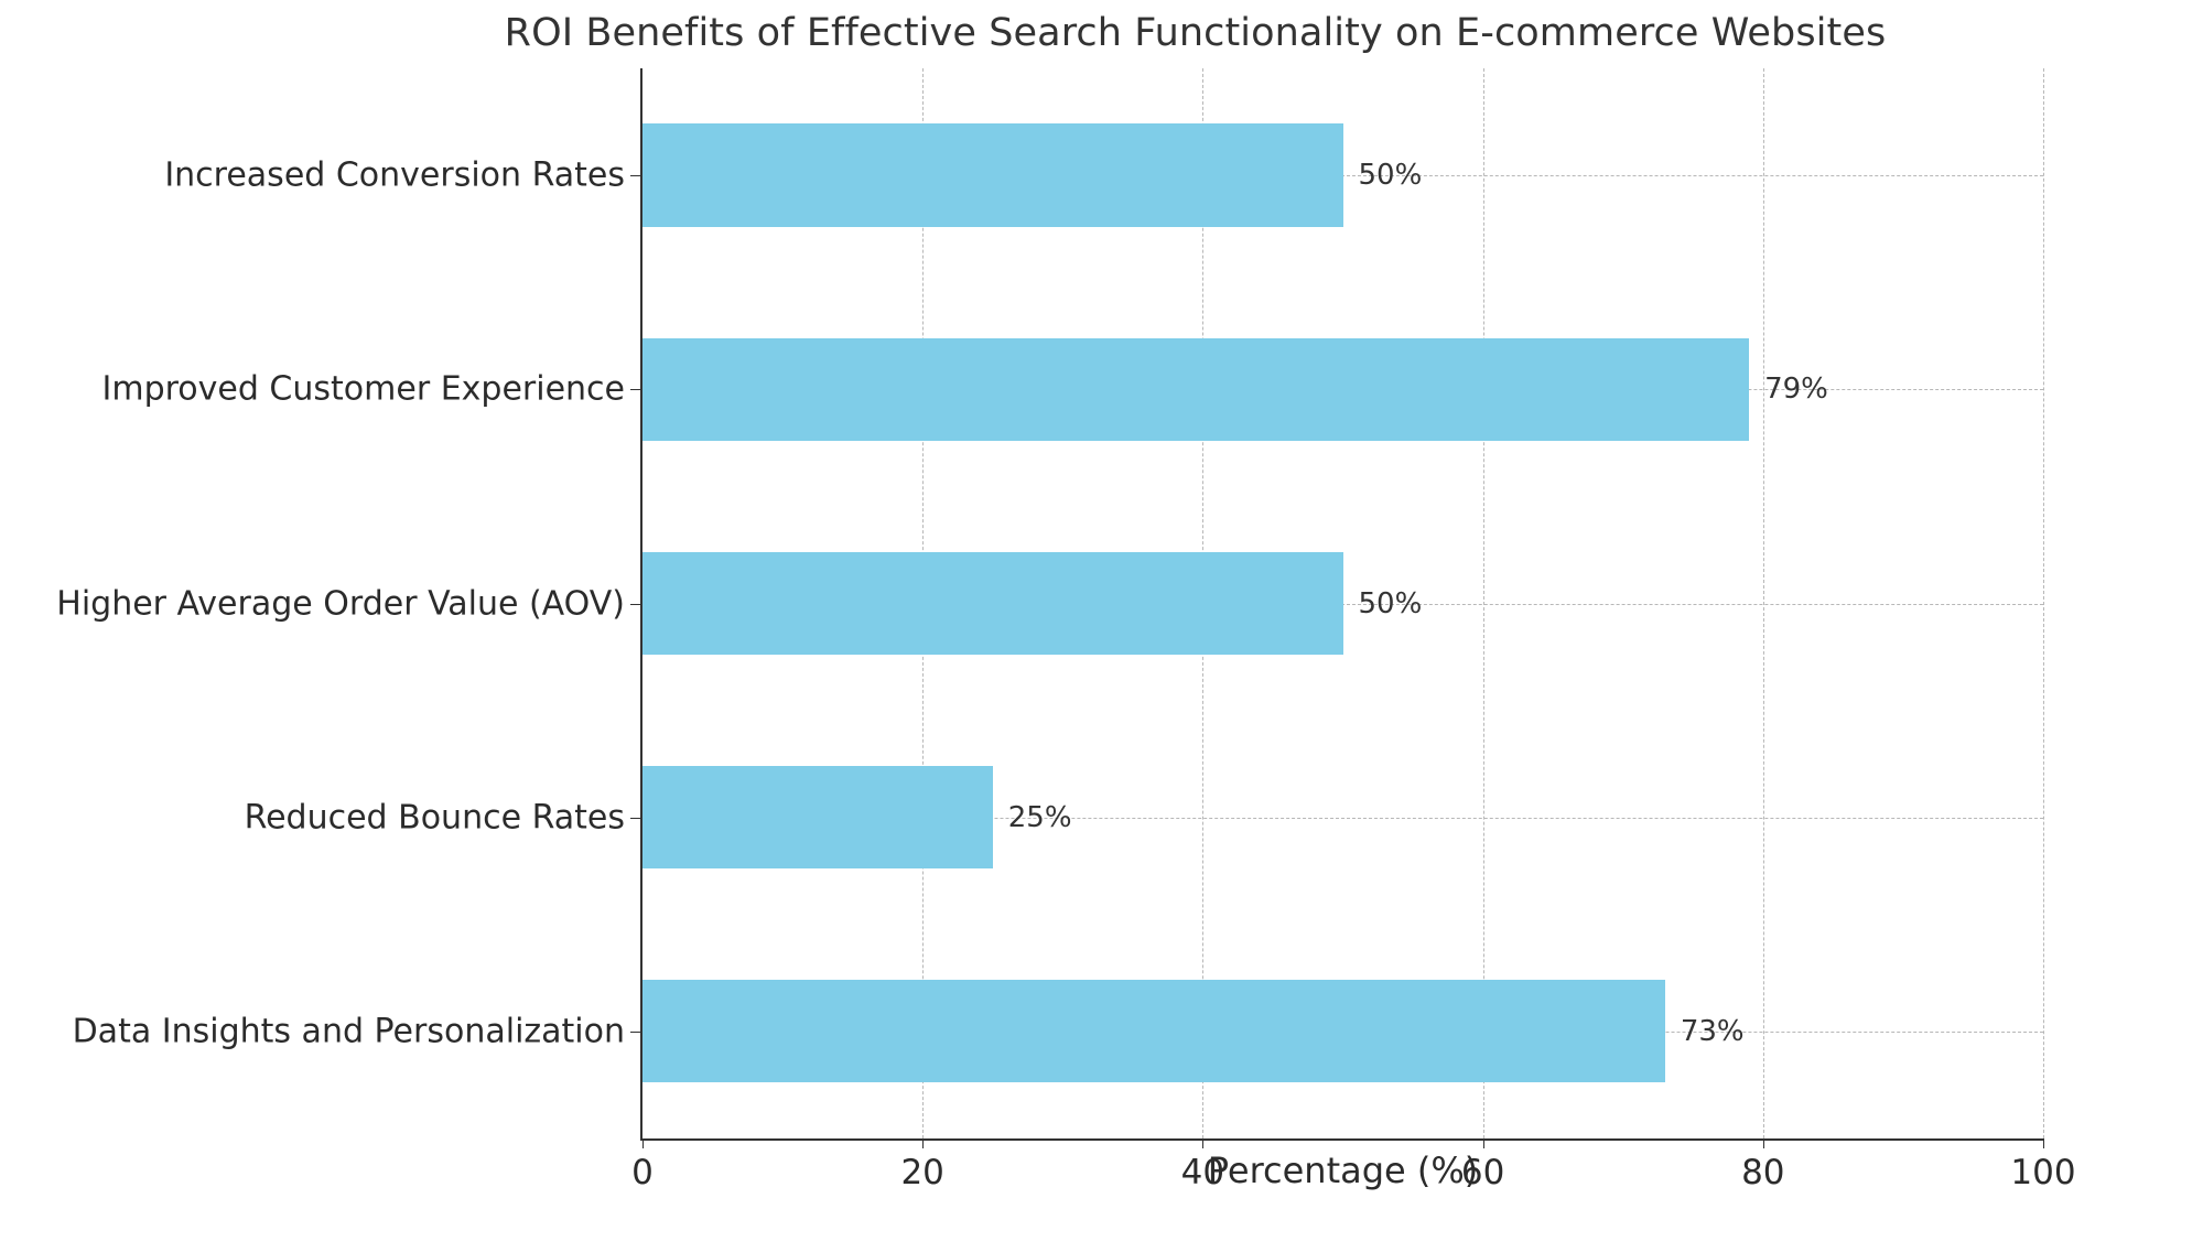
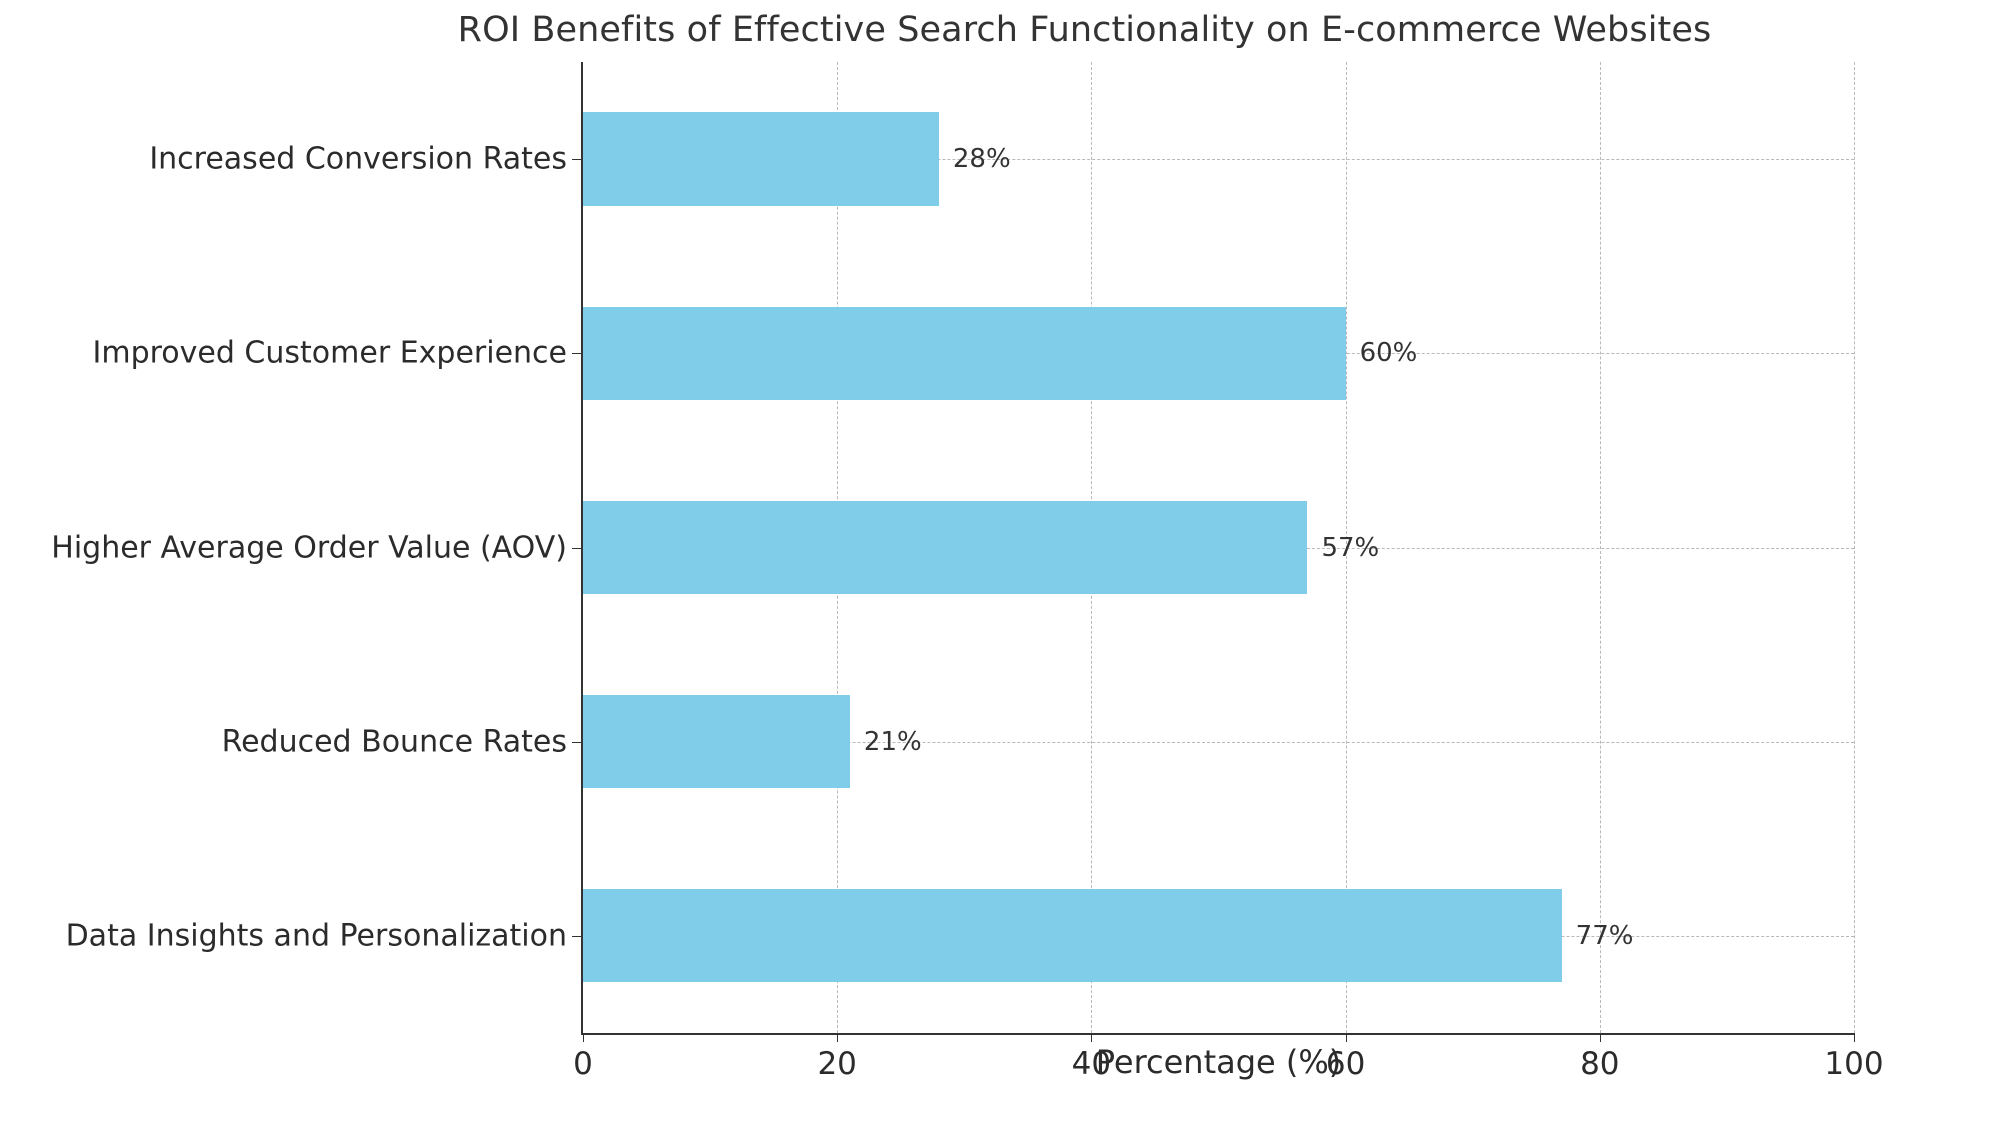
Increased Conversion Rates: 50% -> 28%
Improved Customer Experience: 79% -> 60%
Higher Average Order Value (AOV): 50% -> 57%
Reduced Bounce Rates: 25% -> 21%
Data Insights and Personalization: 73% -> 77%
